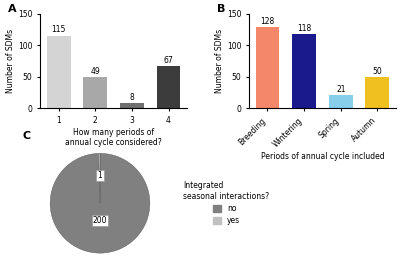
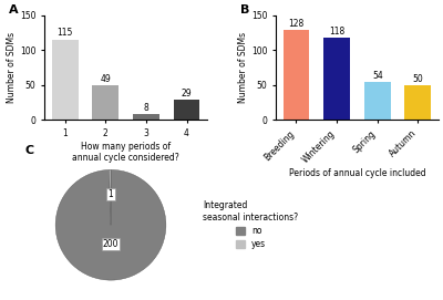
4: 67 -> 29
Spring: 21 -> 54
